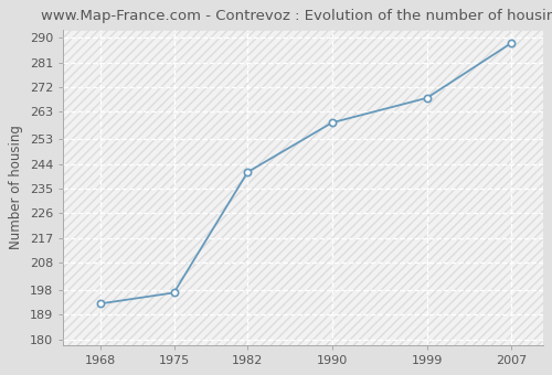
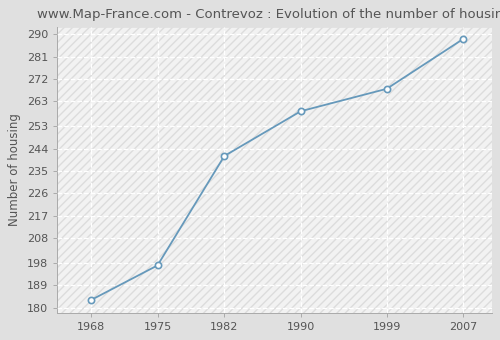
1968: 193 -> 183
